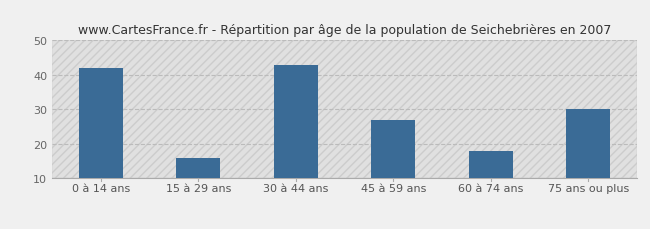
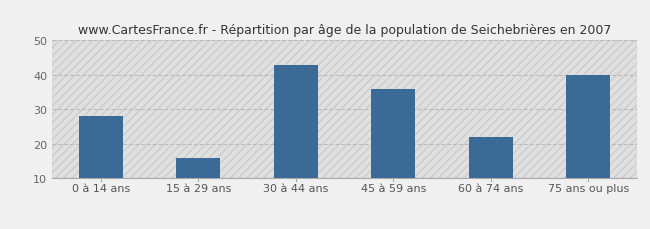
0 à 14 ans: 42 -> 28
45 à 59 ans: 27 -> 36
60 à 74 ans: 18 -> 22
75 ans ou plus: 30 -> 40
